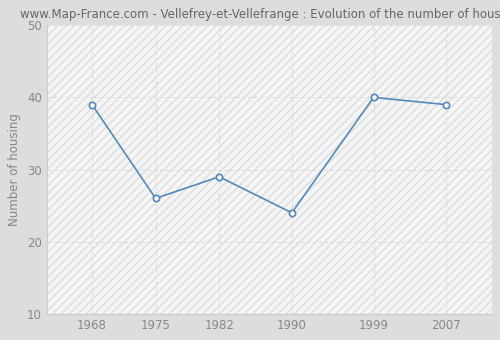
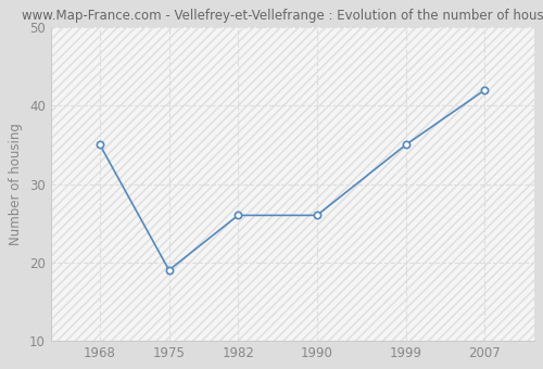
1968: 39 -> 35
1975: 26 -> 19
1982: 29 -> 26
1990: 24 -> 26
1999: 40 -> 35
2007: 39 -> 42
